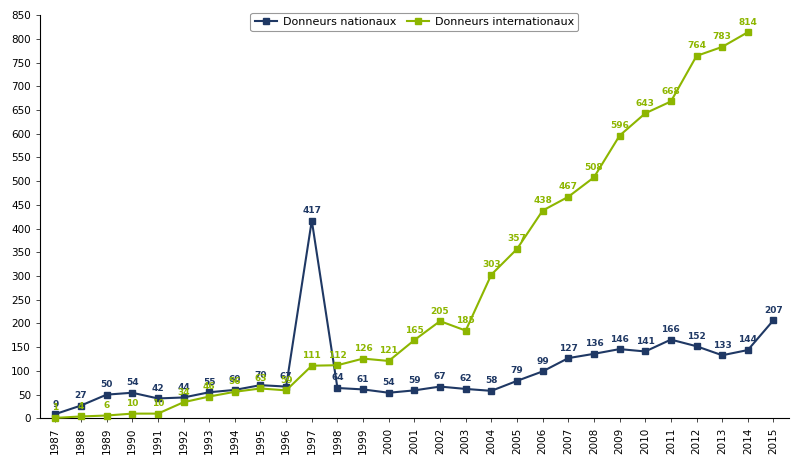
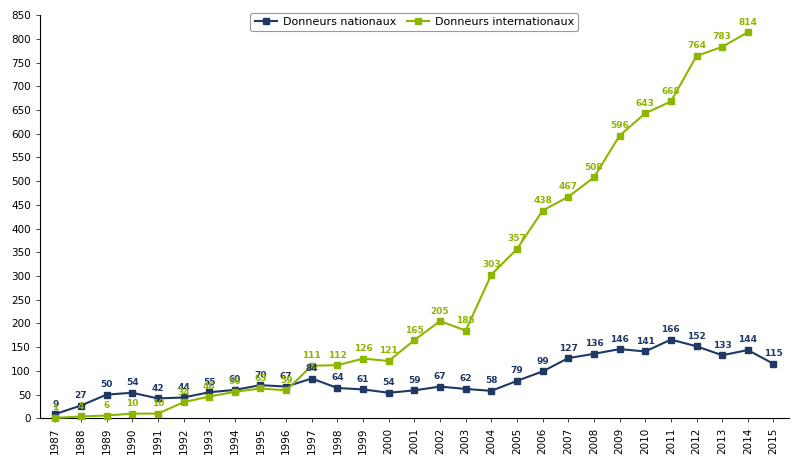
Donneurs nationaux/1997: 417 -> 84
Donneurs nationaux/2015: 207 -> 115
